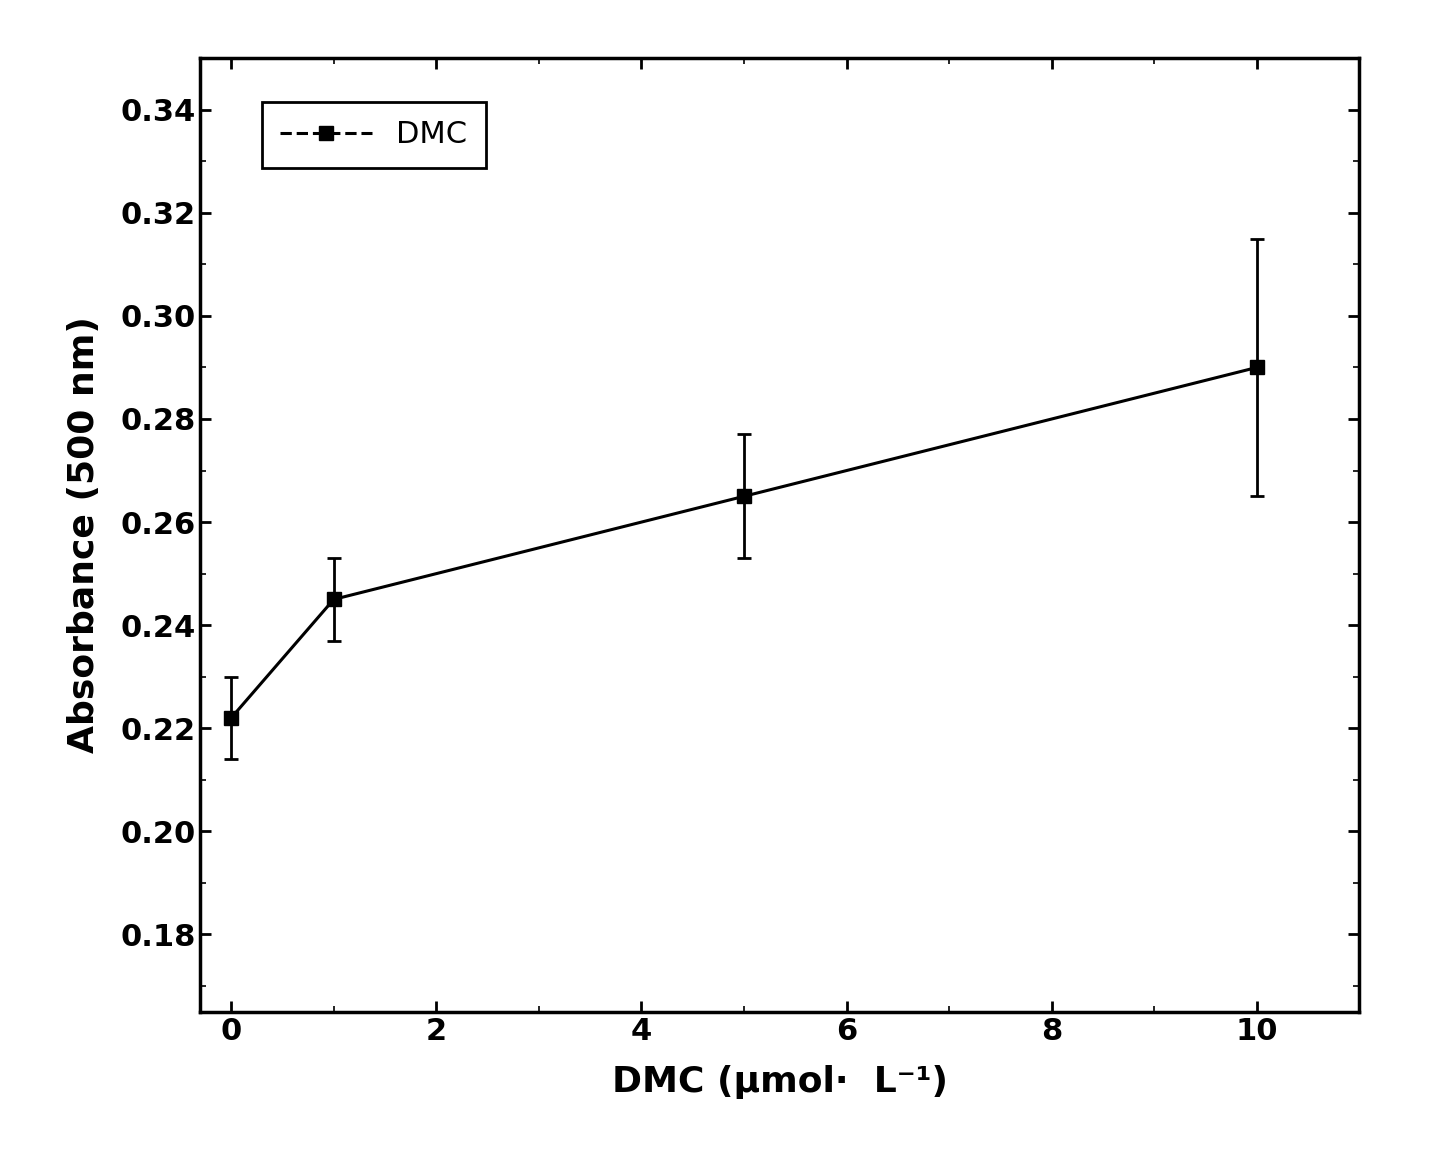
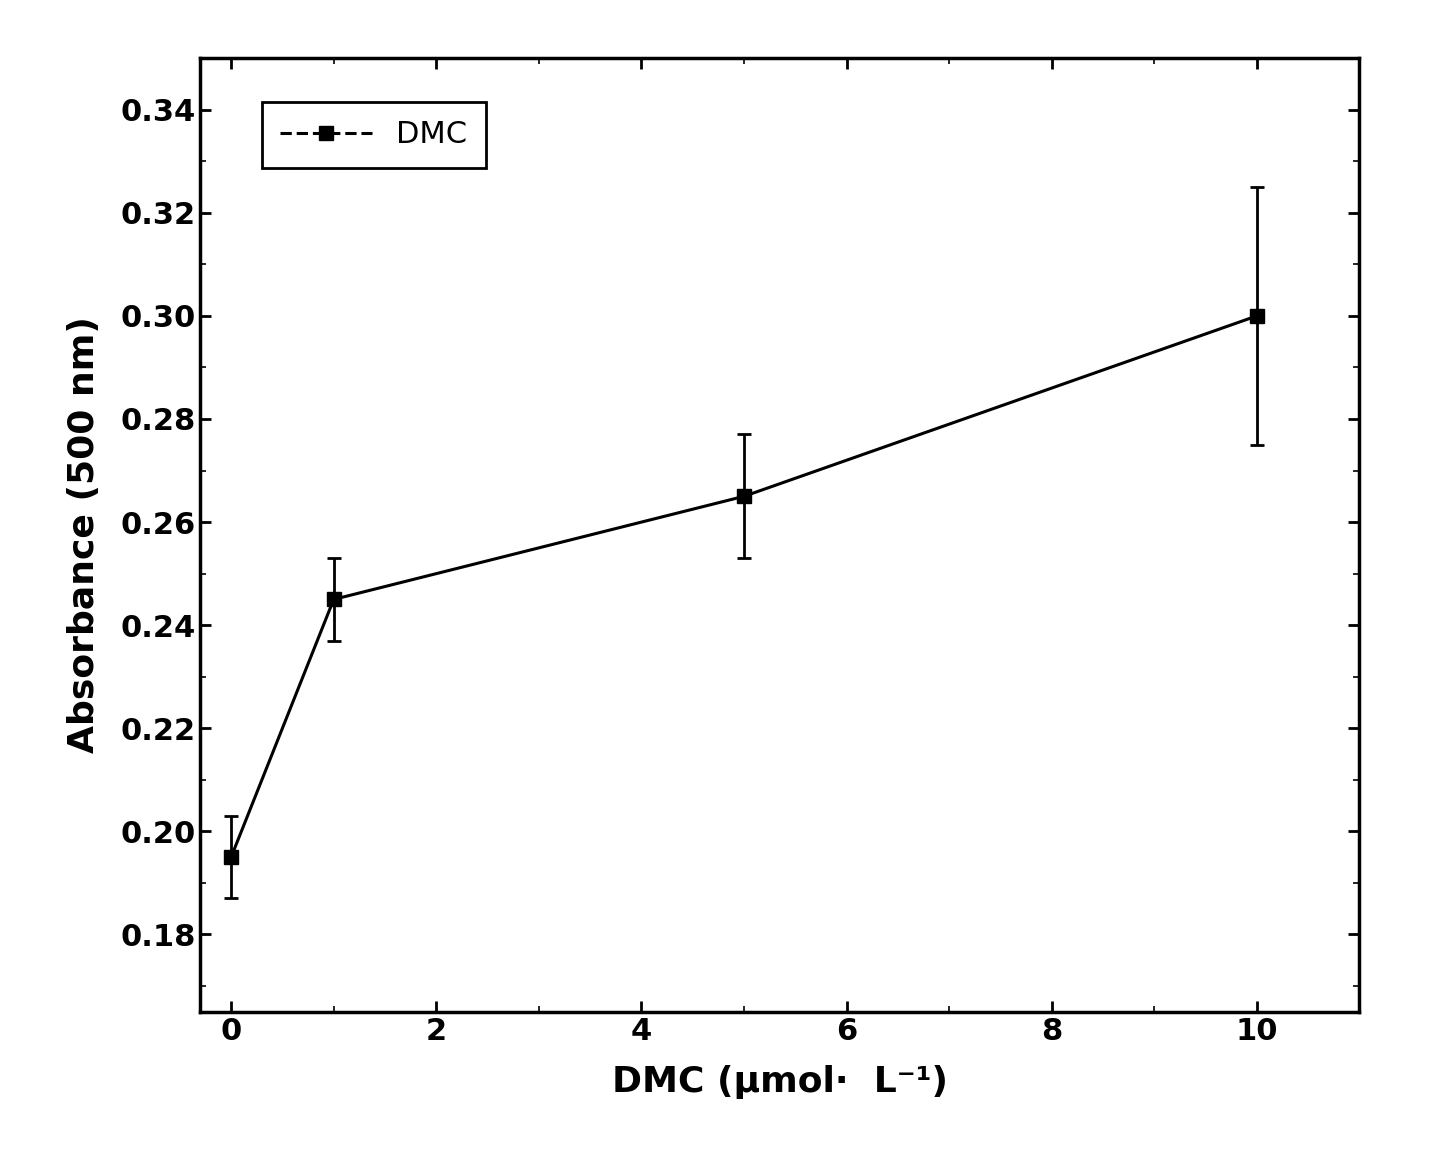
0: 0.222 -> 0.195
10: 0.290 -> 0.300
